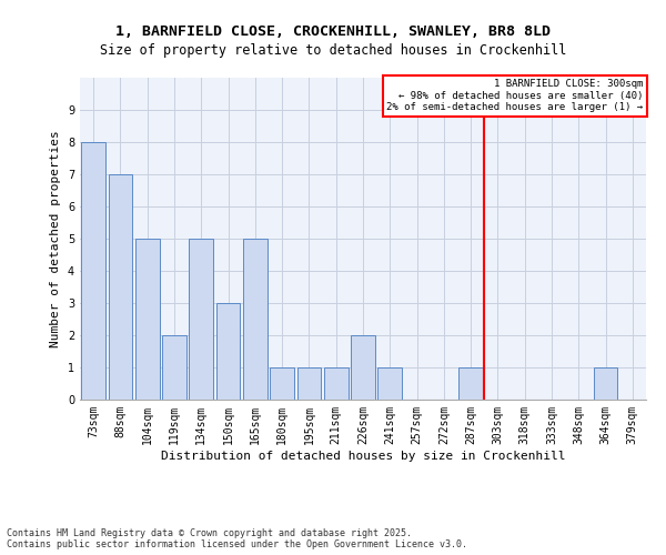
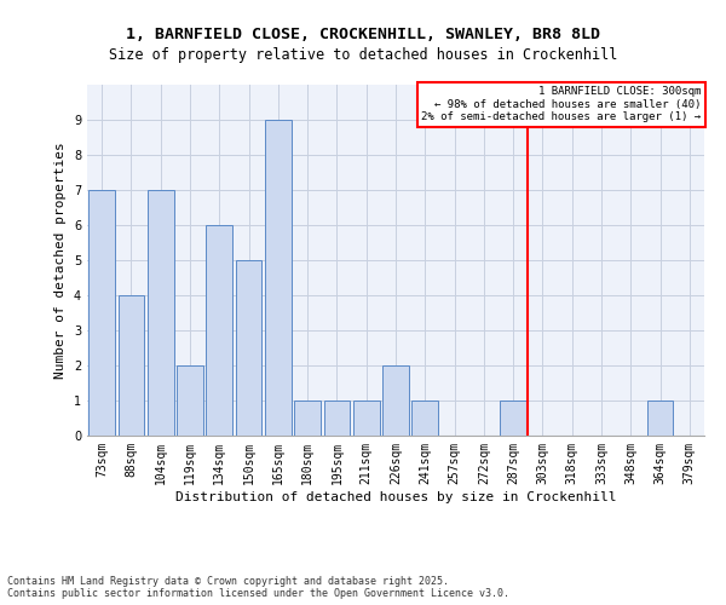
73sqm: 8 -> 7
88sqm: 7 -> 4
104sqm: 5 -> 7
134sqm: 5 -> 6
150sqm: 3 -> 5
165sqm: 5 -> 9
